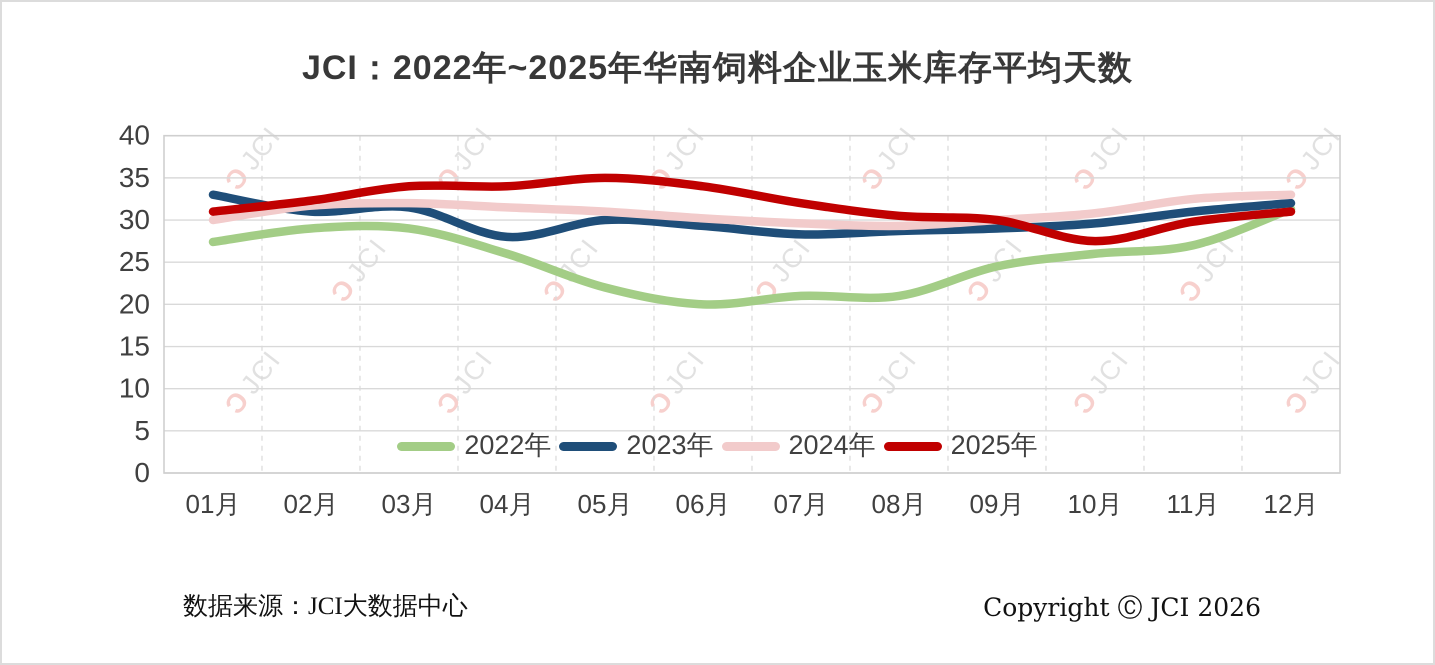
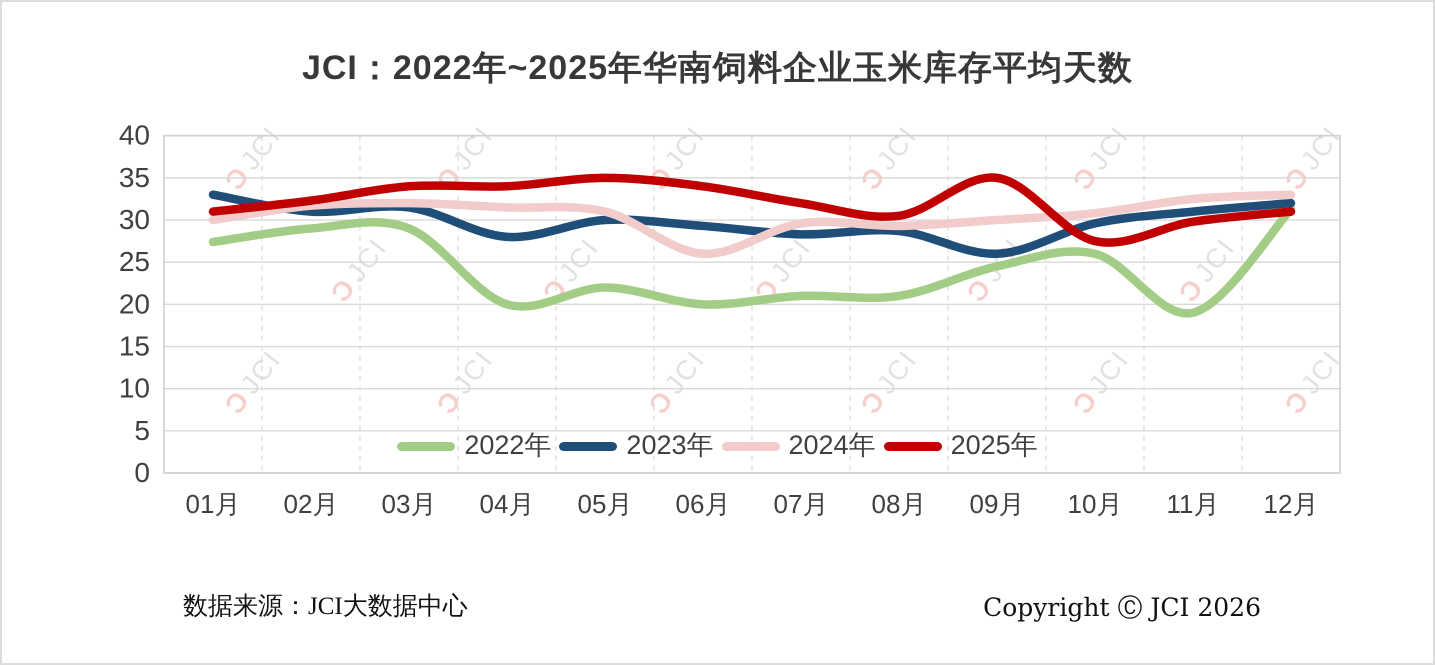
2022年/04月: 26 -> 20
2024年/06月: 30 -> 26
2023年/09月: 29 -> 26
2025年/09月: 30 -> 35
2022年/11月: 27 -> 19
